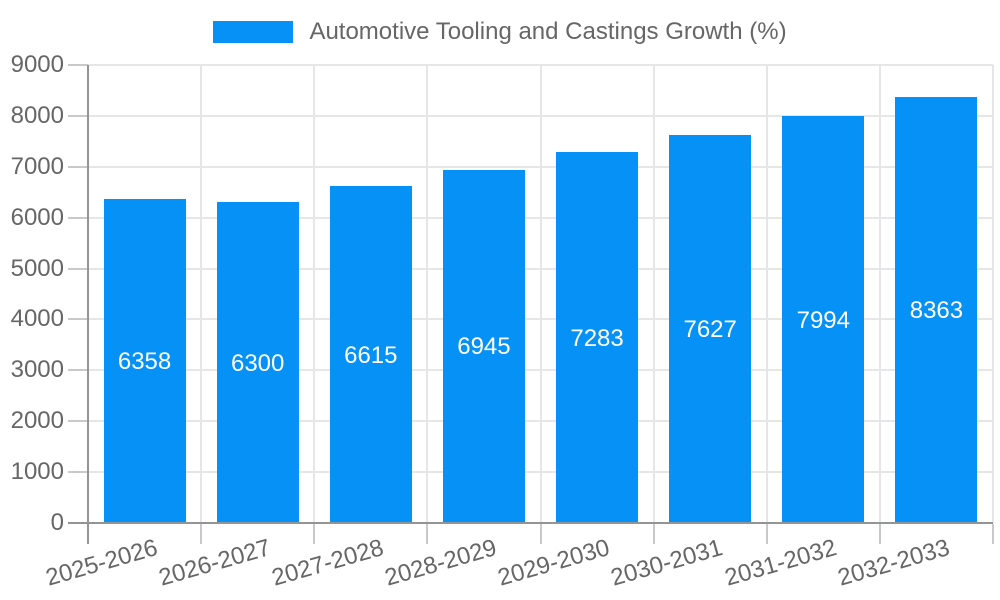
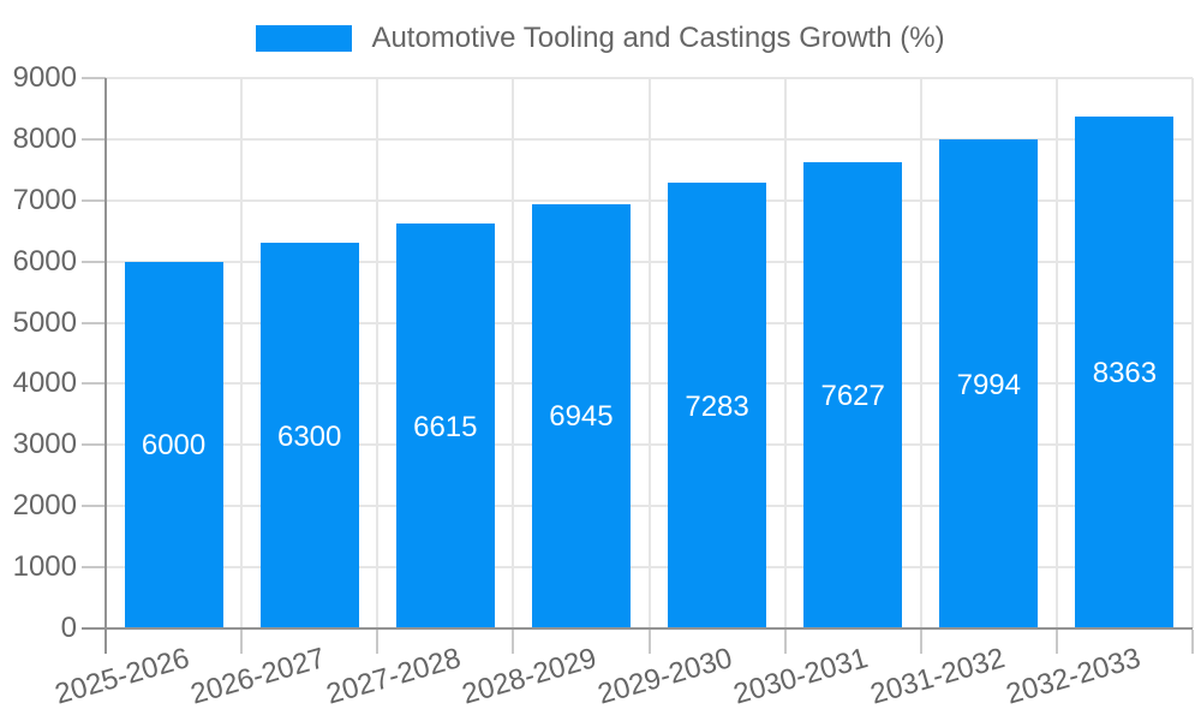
2025-2026: 6358 -> 6000
